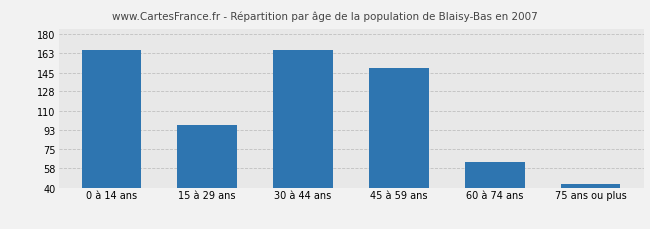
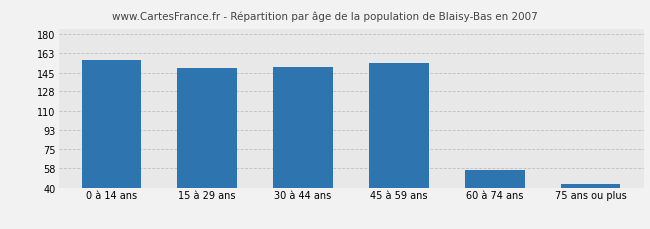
0 à 14 ans: 166 -> 157
15 à 29 ans: 97 -> 149
30 à 44 ans: 166 -> 150
45 à 59 ans: 149 -> 154
60 à 74 ans: 63 -> 56
